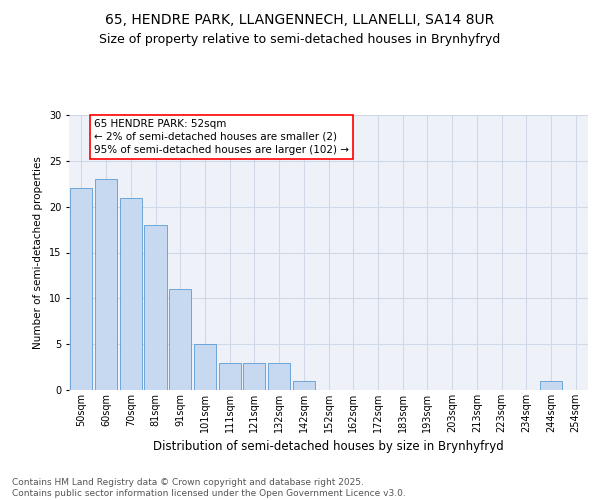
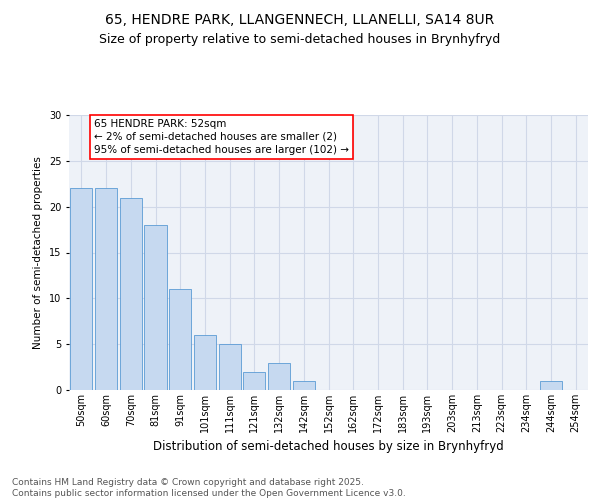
60sqm: 23 -> 22
101sqm: 5 -> 6
111sqm: 3 -> 5
121sqm: 3 -> 2
